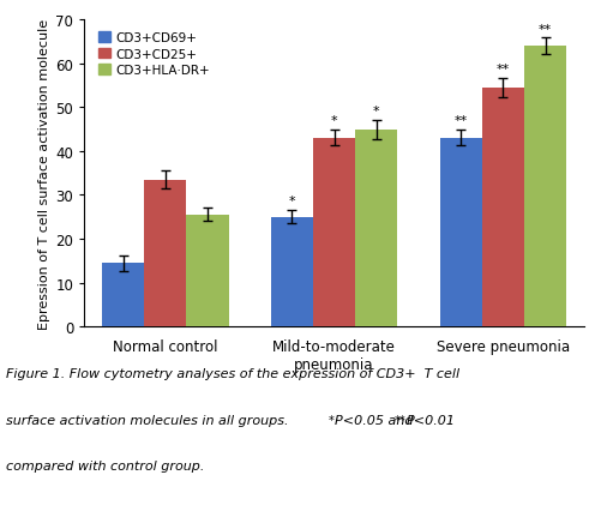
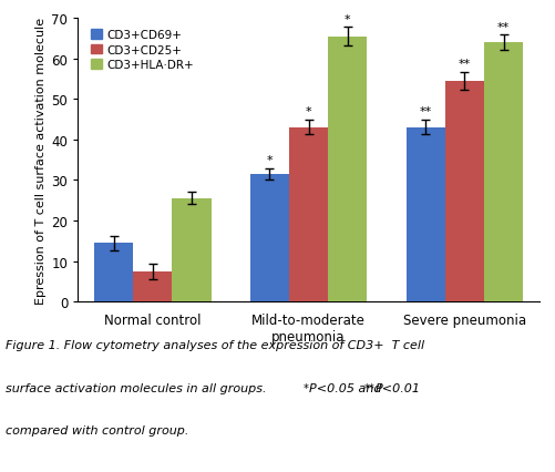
CD3+CD25+/Normal control: 33.5 -> 7.5
CD3+CD69+/Mild-to-moderate pneumonia: 25.0 -> 31.5
CD3+HLA·DR+/Mild-to-moderate pneumonia: 45.0 -> 65.5
